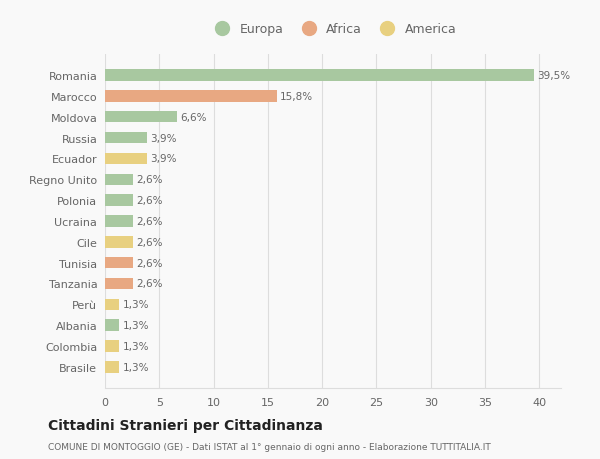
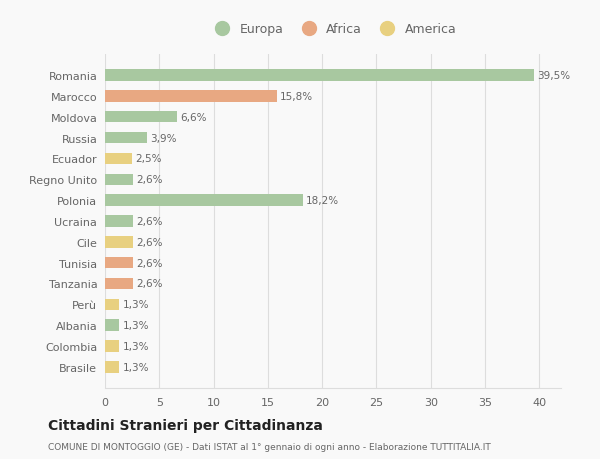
Ecuador: 3,9% -> 2,5%
Polonia: 2,6% -> 18,2%
